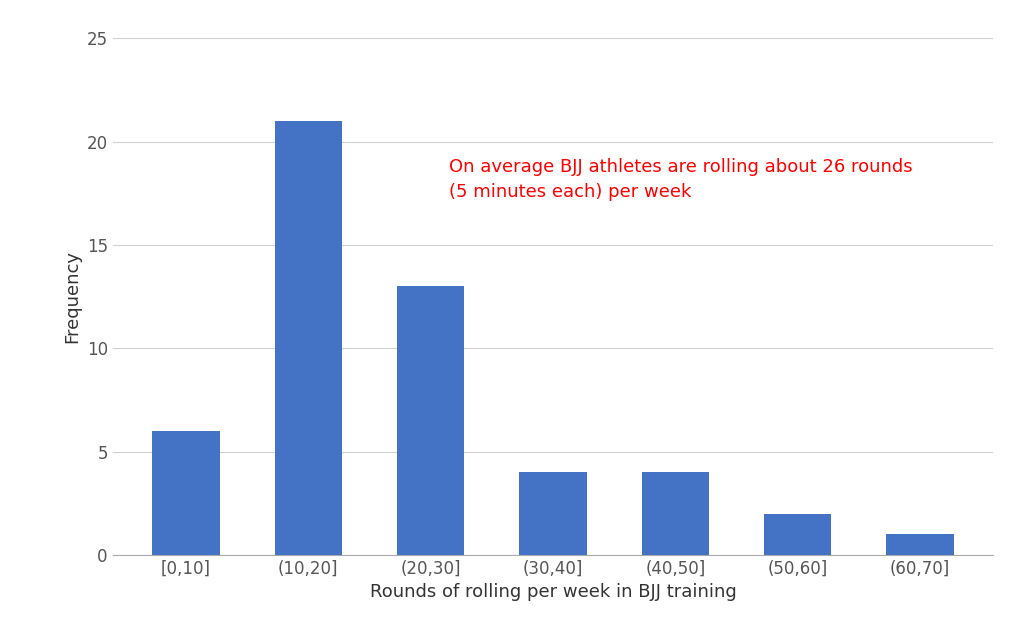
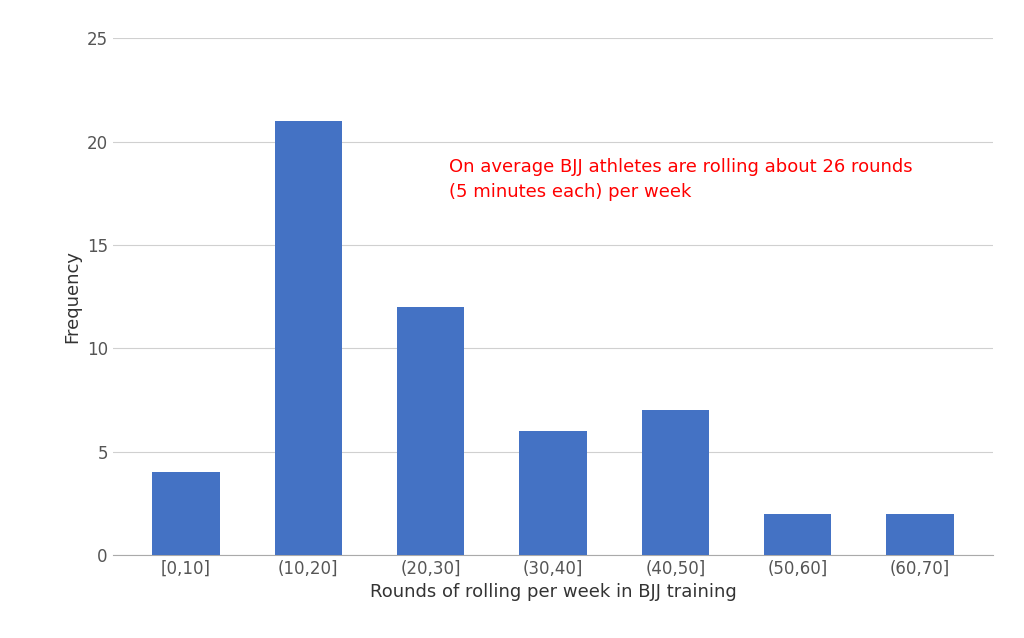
[0,10]: 6 -> 4
(20,30]: 13 -> 12
(30,40]: 4 -> 6
(40,50]: 4 -> 7
(60,70]: 1 -> 2
